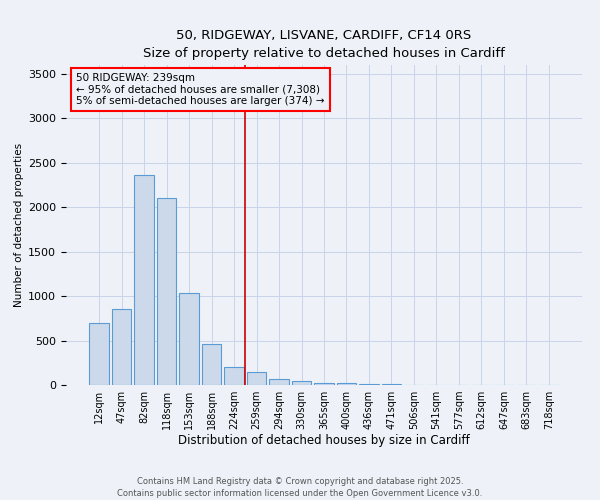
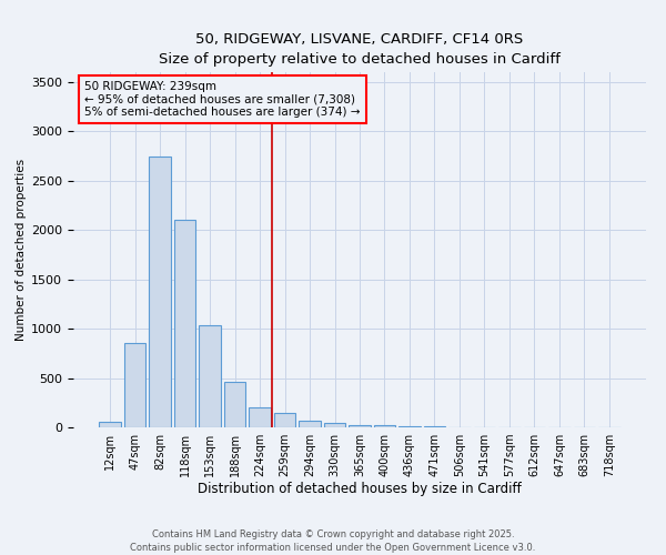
12sqm: 700 -> 60
82sqm: 2360 -> 2750
